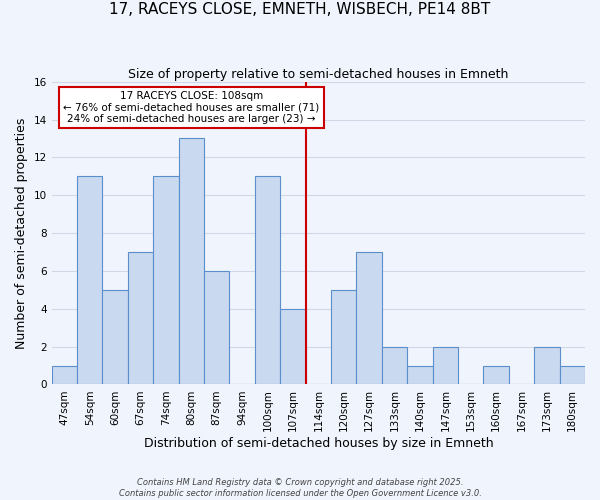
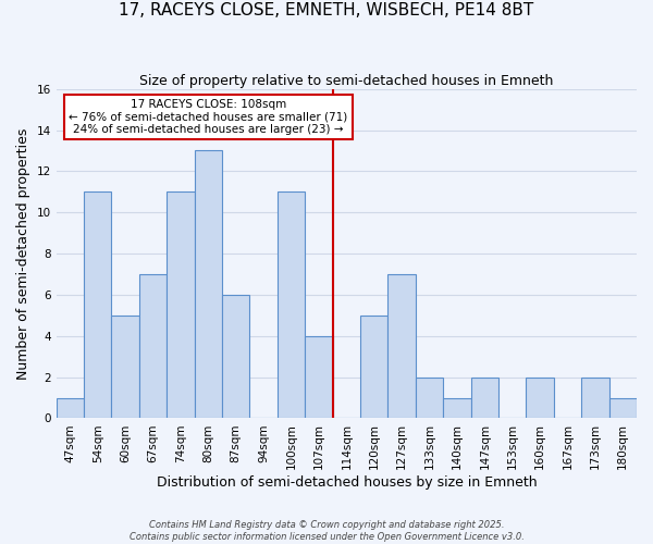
160sqm: 1 -> 2
